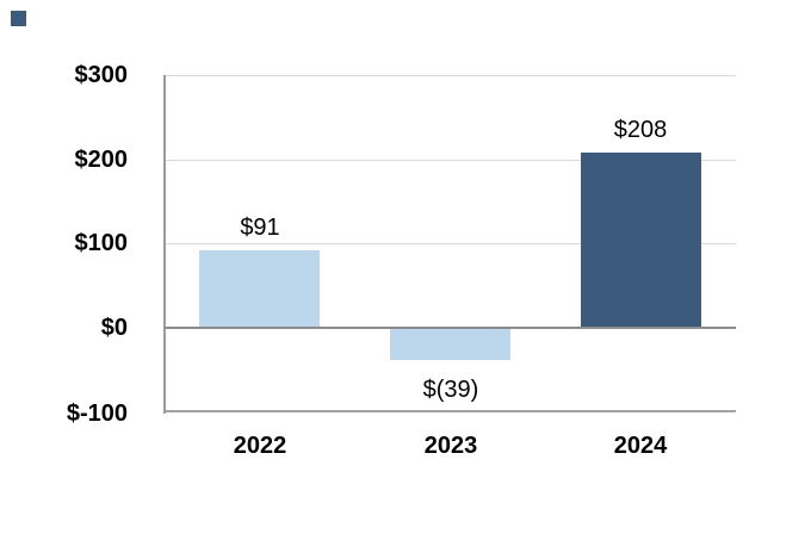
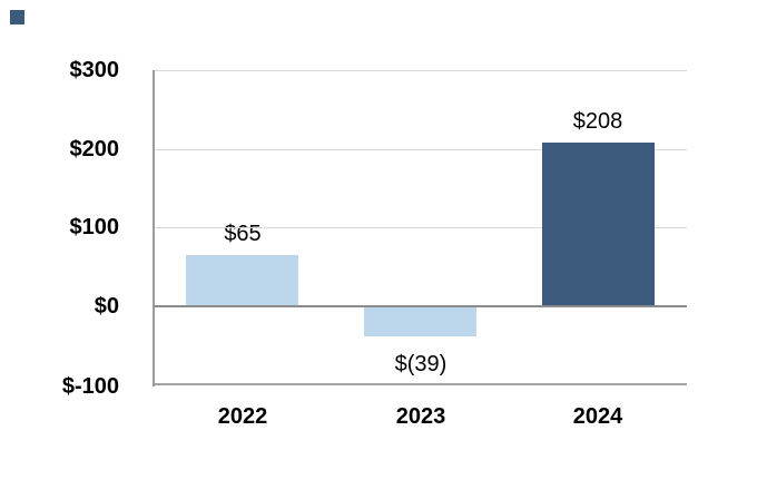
2022: $91 -> $65
